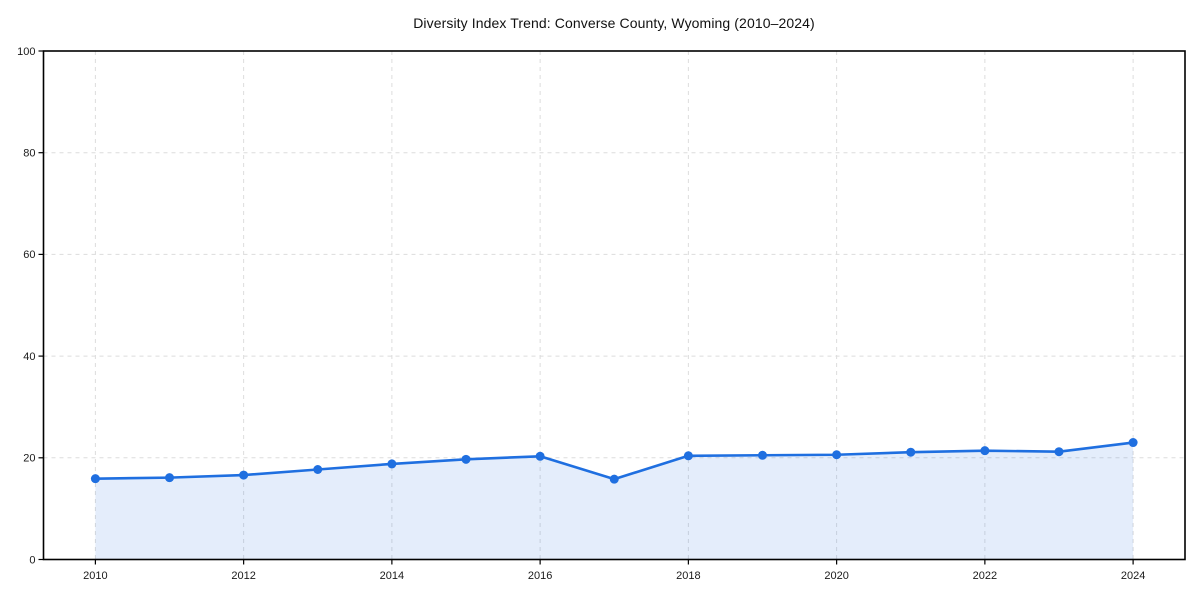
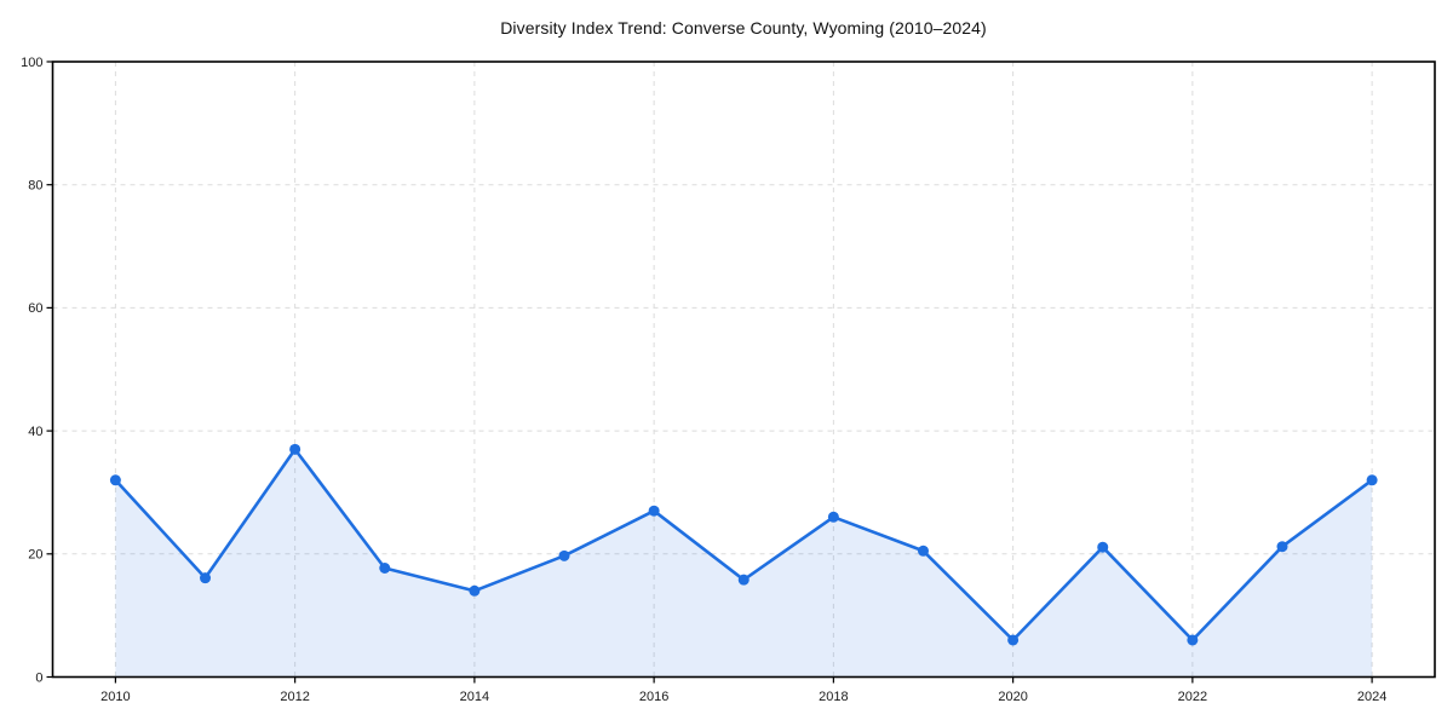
2010: 16 -> 32
2012: 17 -> 37
2014: 19 -> 14
2016: 20 -> 27
2018: 20 -> 26
2020: 21 -> 6
2022: 21 -> 6
2024: 23 -> 32
